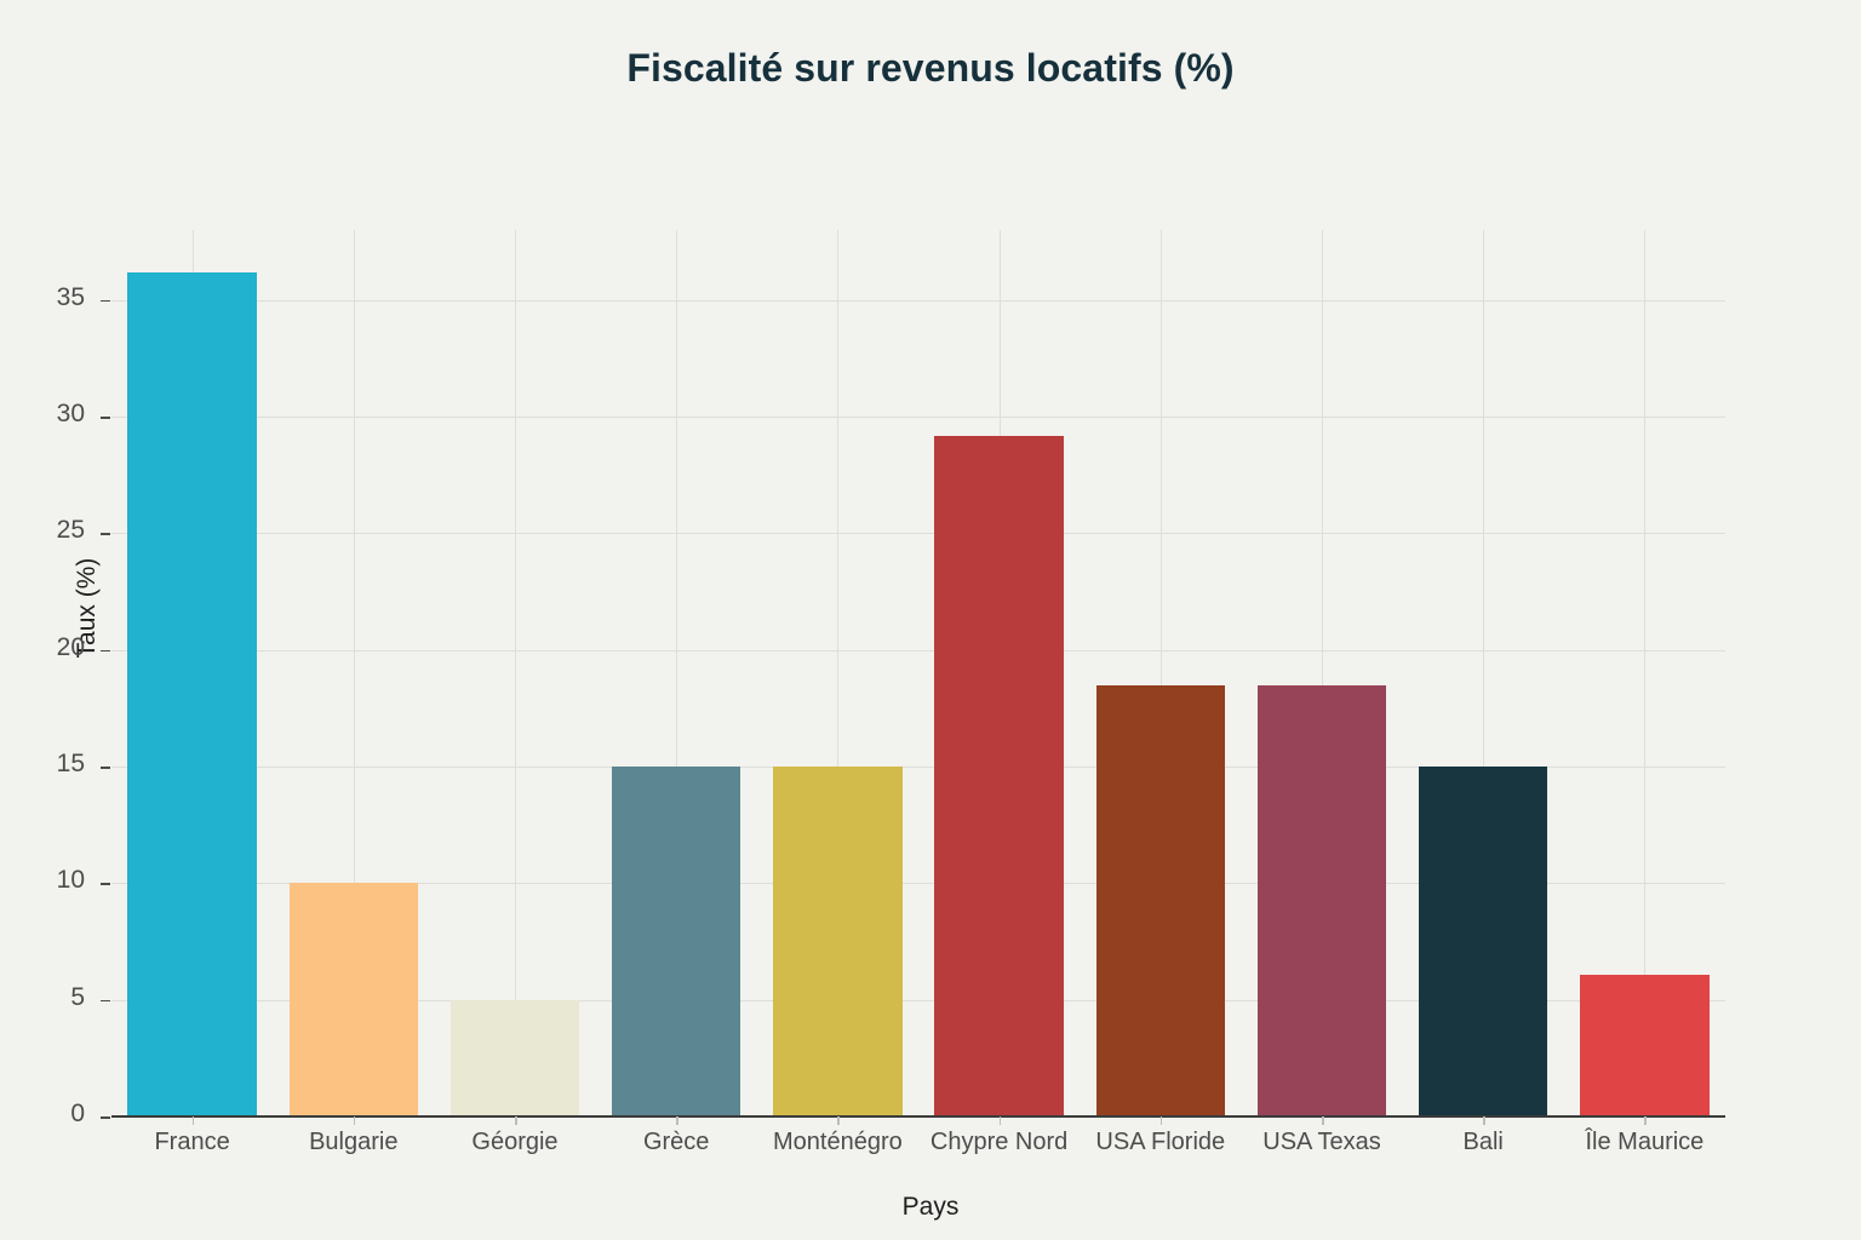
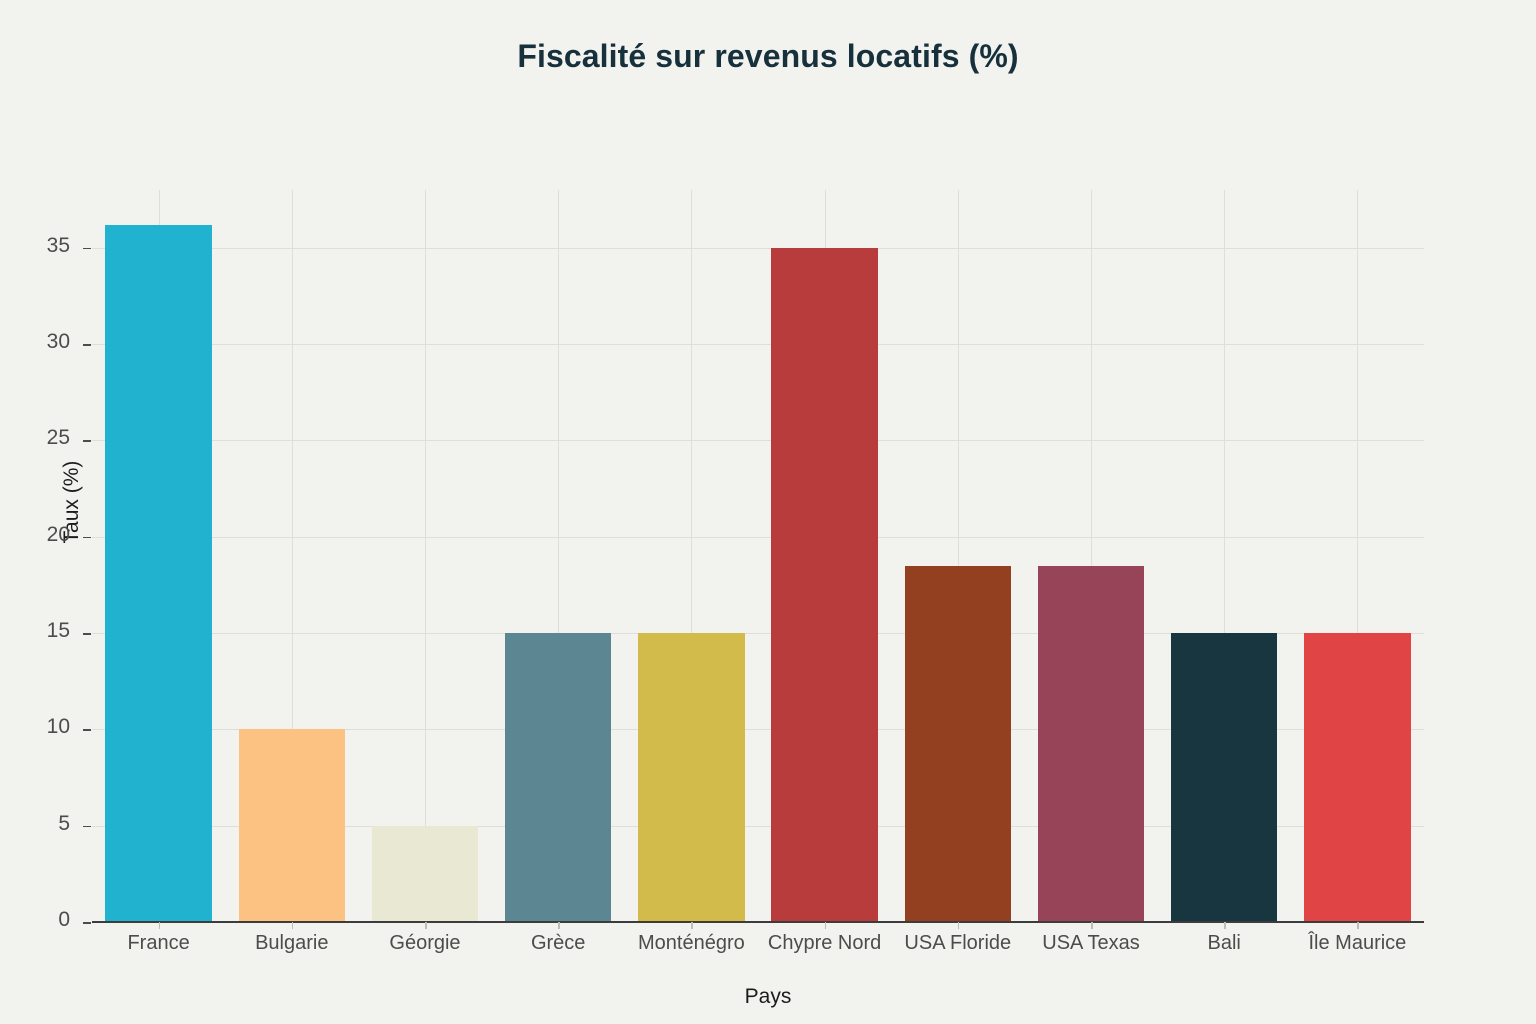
Chypre Nord: 29.2 -> 35.0
Île Maurice: 6.1 -> 15.0
